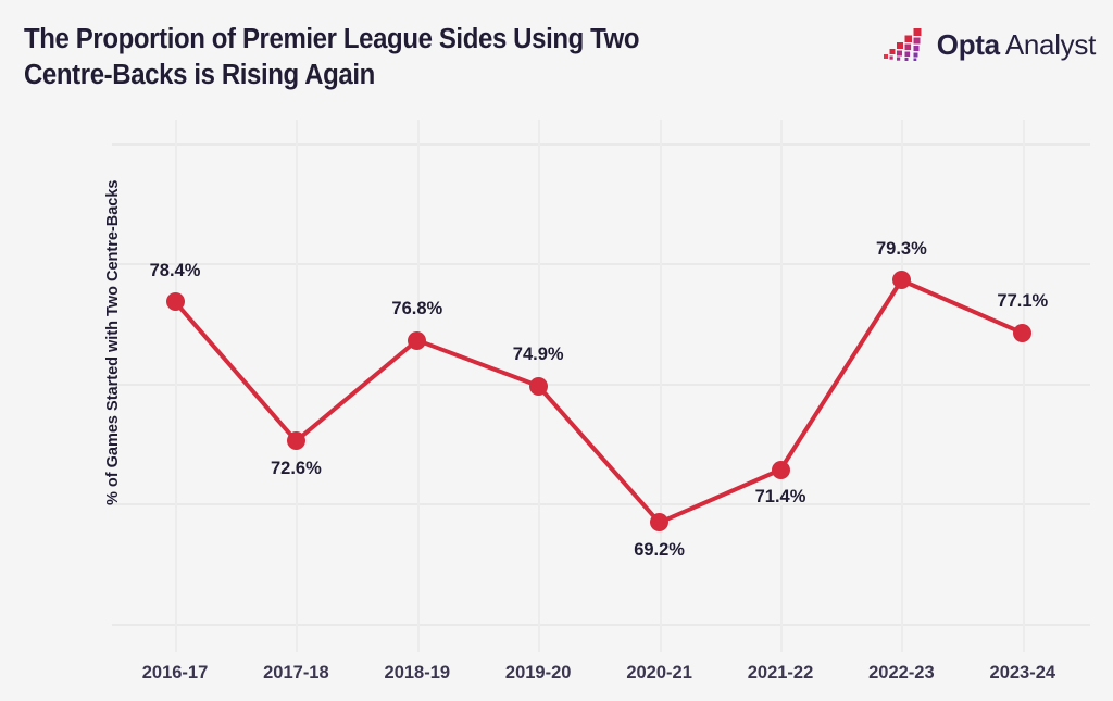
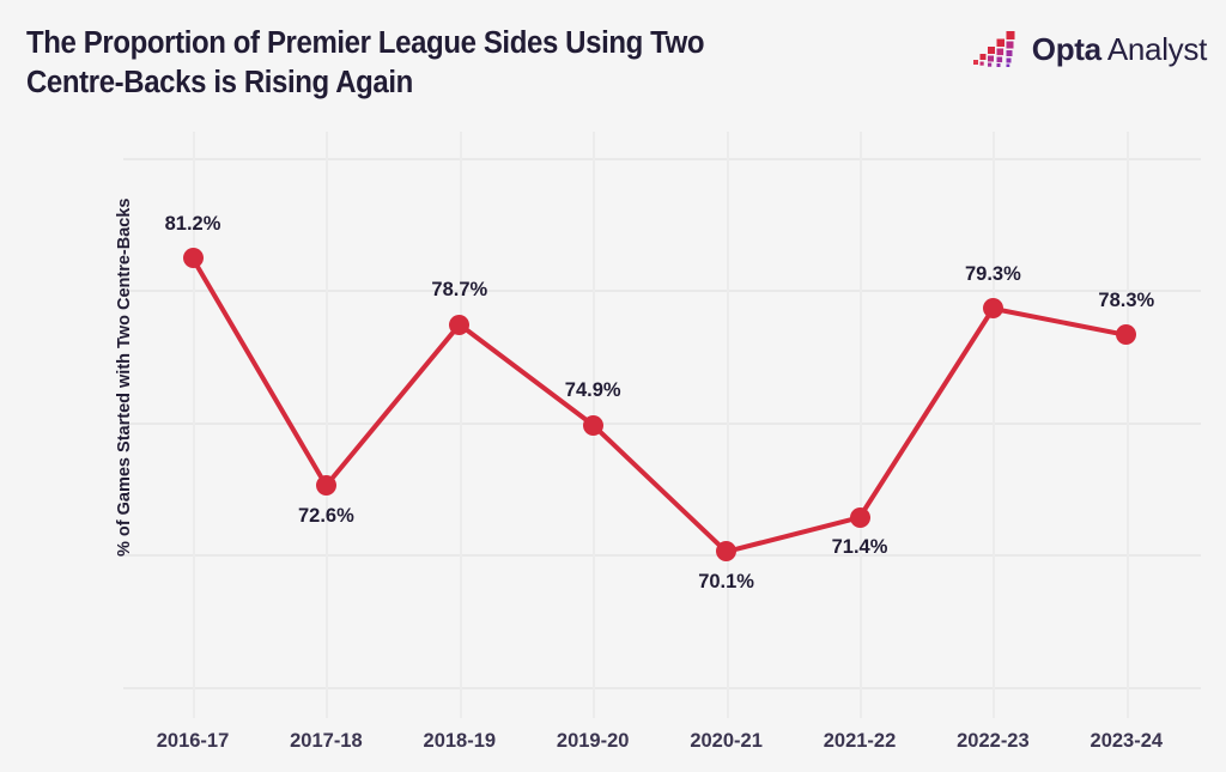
2016-17: 78.4% -> 81.2%
2018-19: 76.8% -> 78.7%
2020-21: 69.2% -> 70.1%
2023-24: 77.1% -> 78.3%
